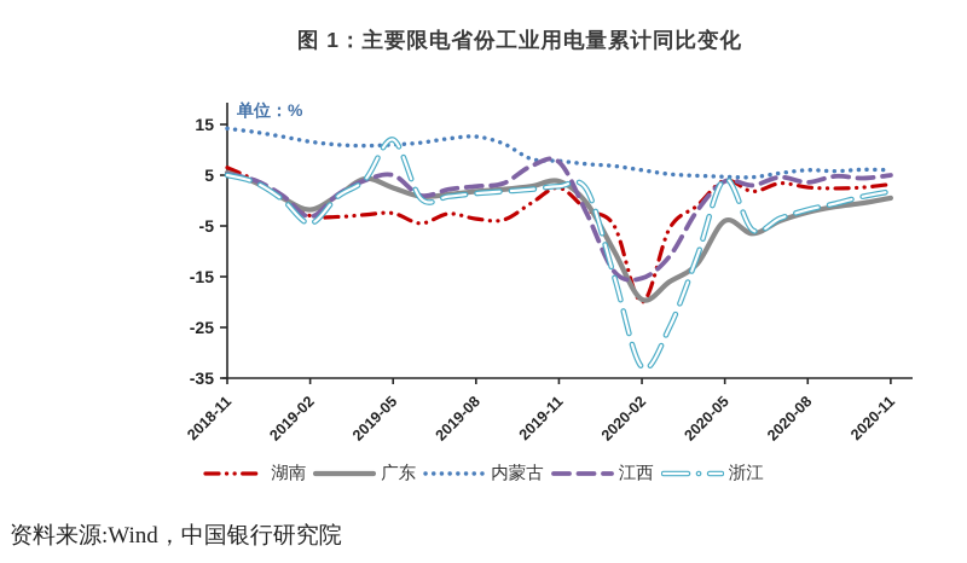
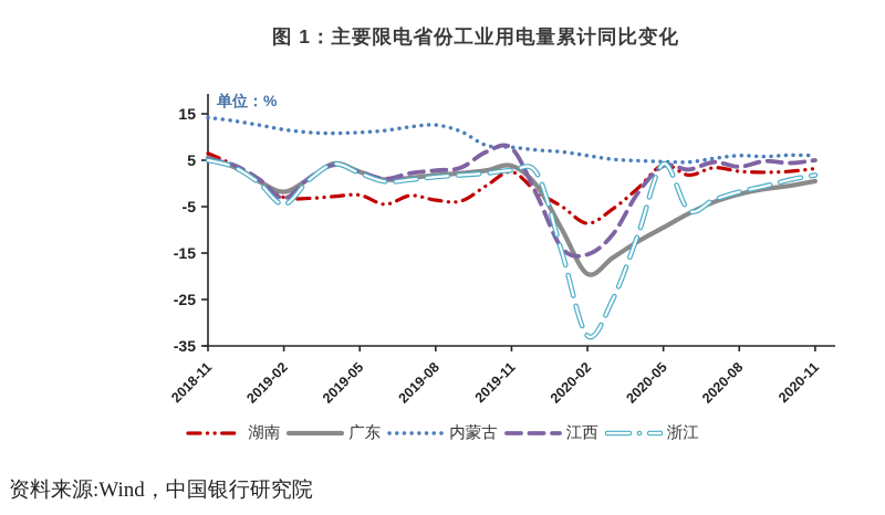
江西/2019-05: 5 -> 2
浙江/2019-05: 12 -> 2
湖南/2020-02: -20 -> -9
广东/2020-05: -4 -> -10
